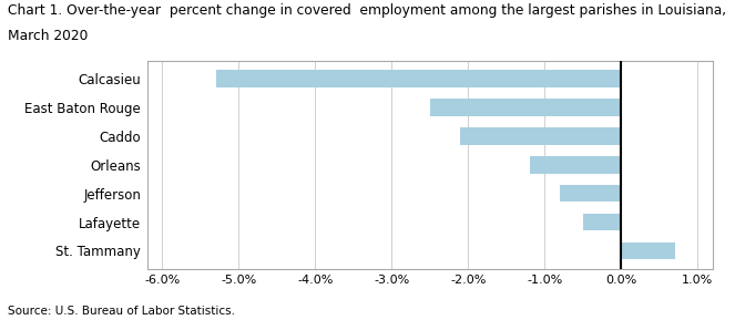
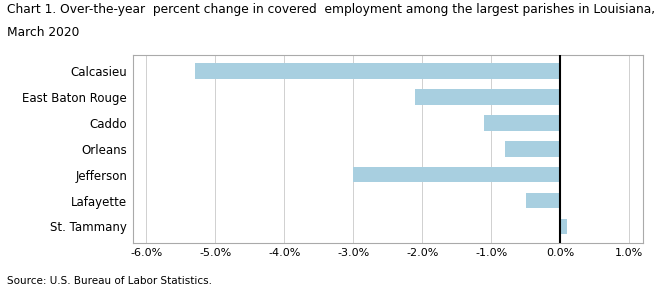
East Baton Rouge: -2.5% -> -2.1%
Caddo: -2.1% -> -1.1%
Orleans: -1.2% -> -0.8%
Jefferson: -0.8% -> -3.0%
St. Tammany: 0.7% -> 0.1%
